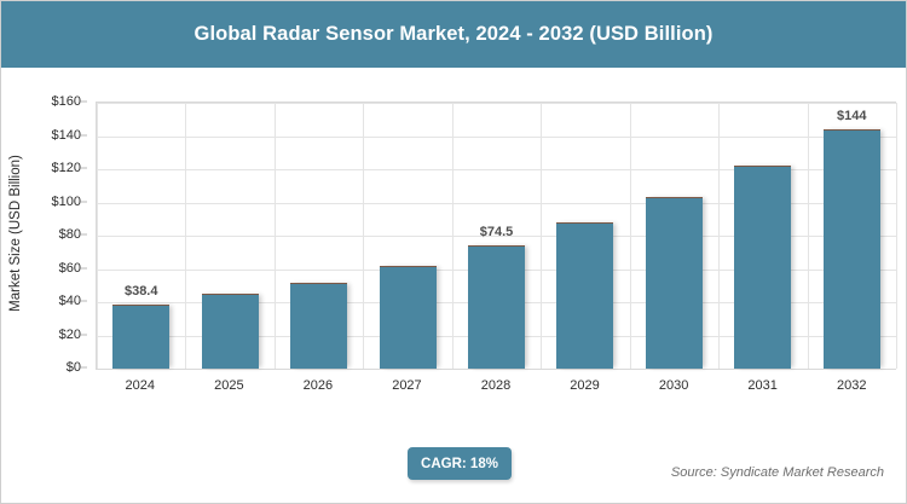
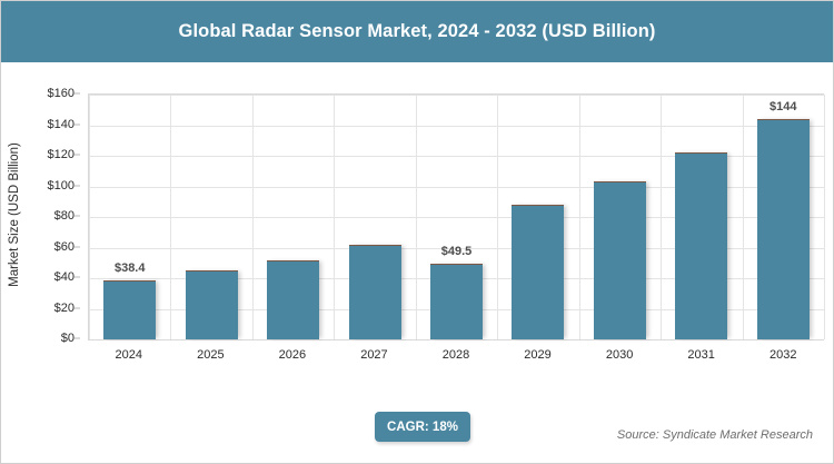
2028: $74.5 -> $49.5
